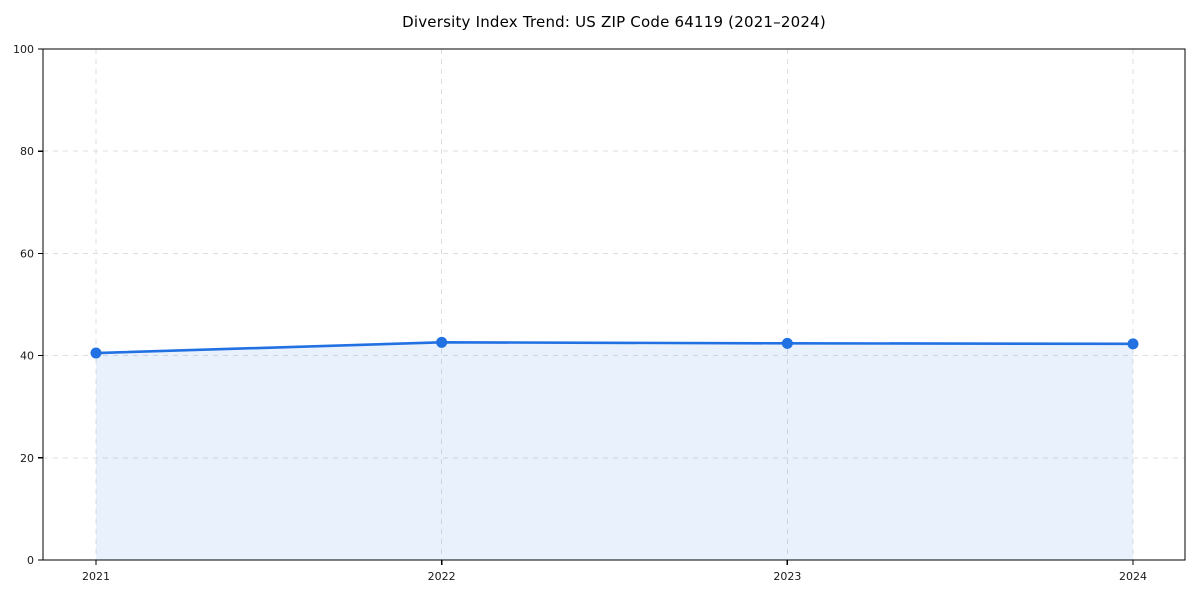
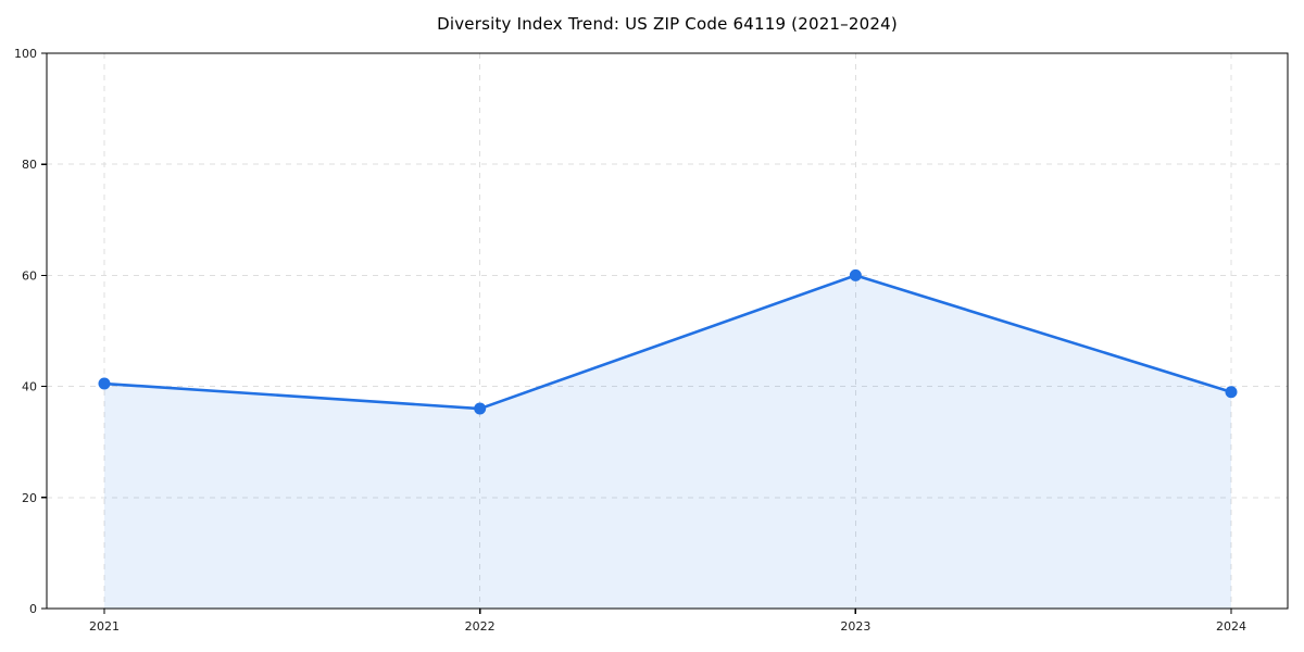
2022: 43 -> 36
2023: 42 -> 60
2024: 42 -> 39
